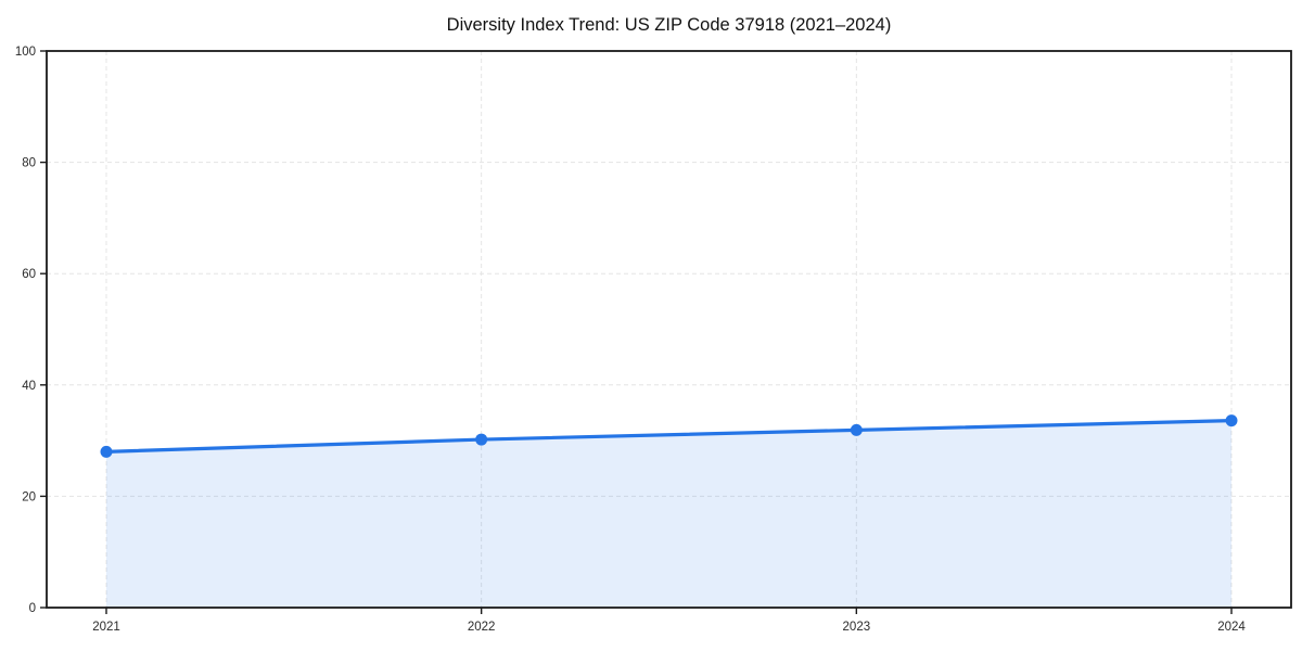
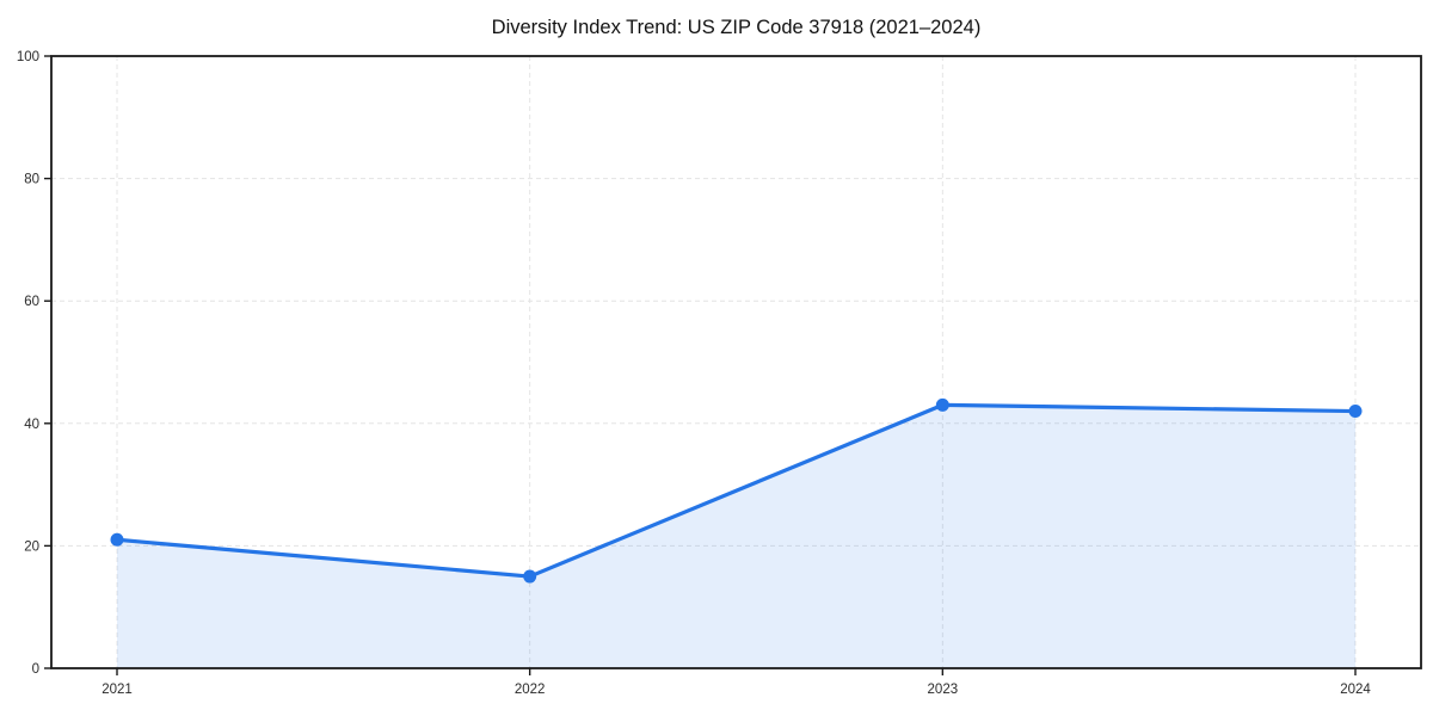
2021: 28 -> 21
2022: 30 -> 15
2023: 32 -> 43
2024: 34 -> 42
